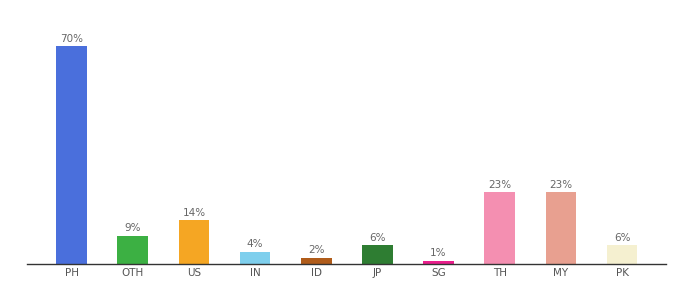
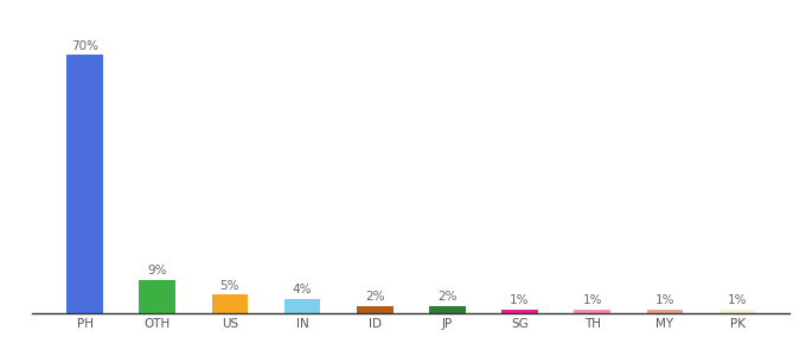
US: 14% -> 5%
JP: 6% -> 2%
TH: 23% -> 1%
MY: 23% -> 1%
PK: 6% -> 1%
